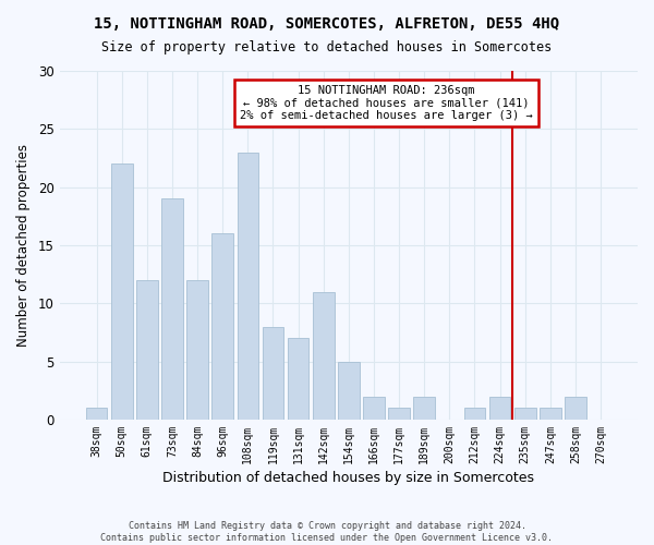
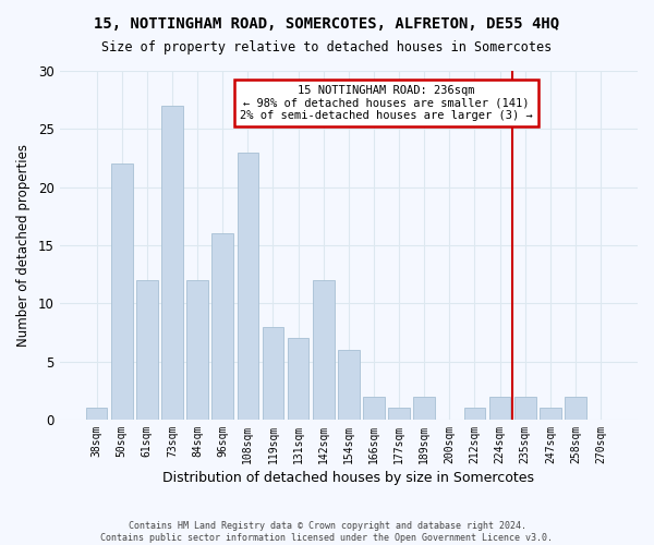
73sqm: 19 -> 27
142sqm: 11 -> 12
154sqm: 5 -> 6
235sqm: 1 -> 2
